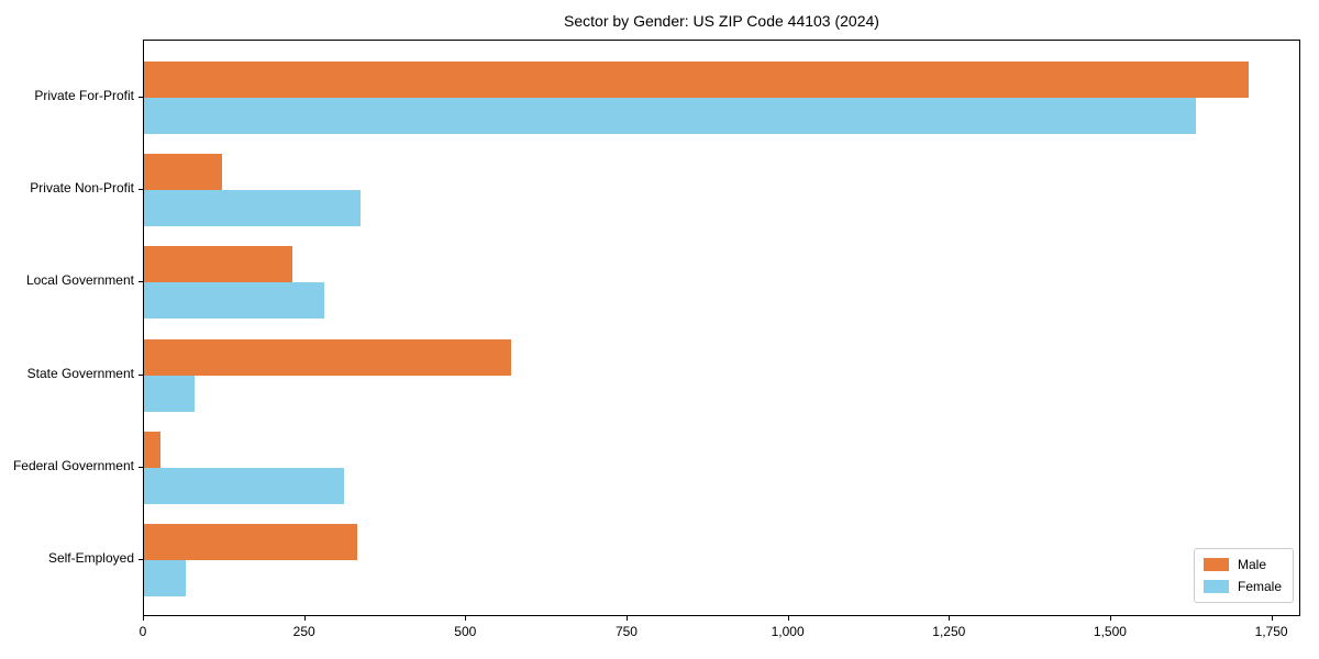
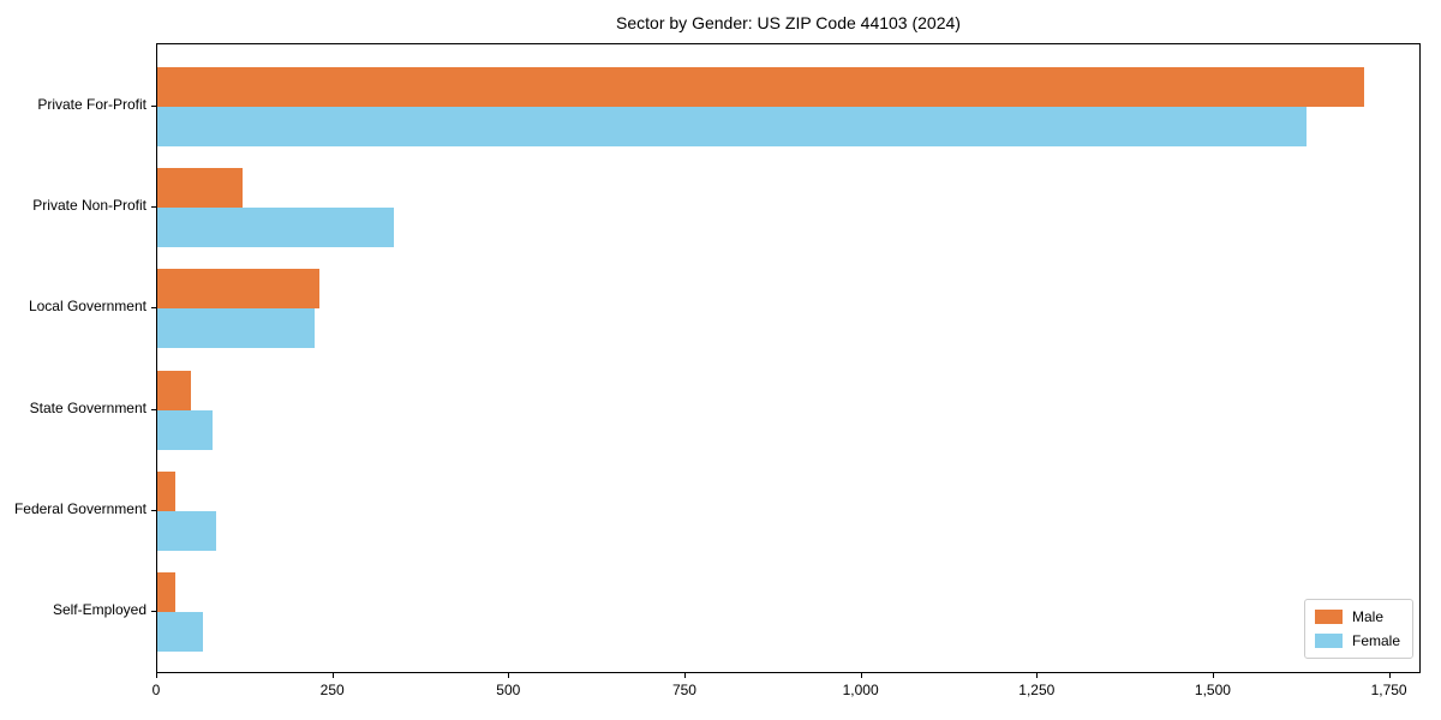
Female/Local Government: 280 -> 220
Male/State Government: 570 -> 50
Female/Federal Government: 310 -> 80
Male/Self-Employed: 330 -> 20
